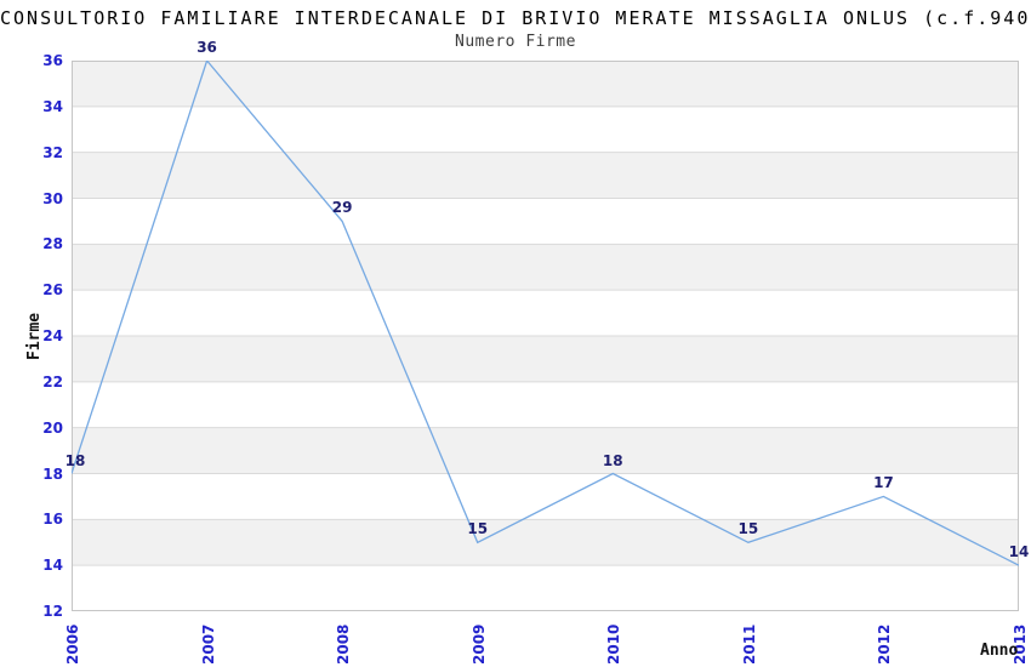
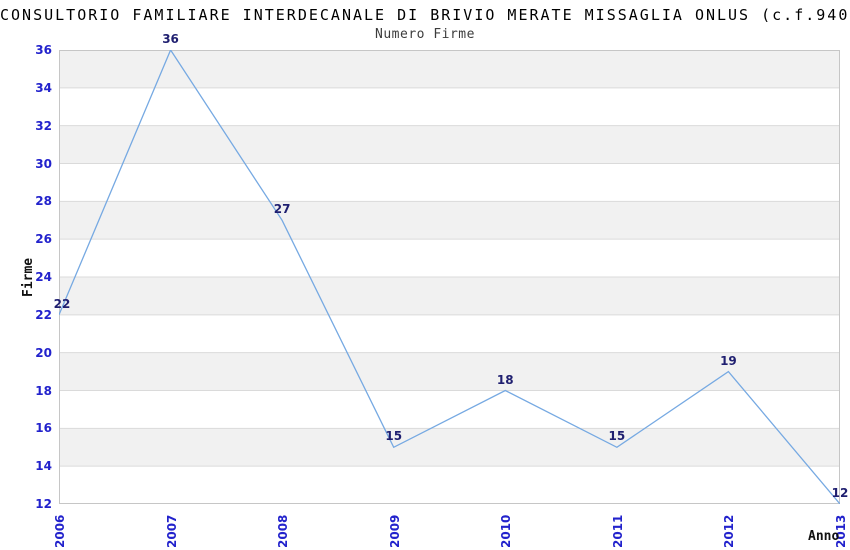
2006: 18 -> 22
2008: 29 -> 27
2012: 17 -> 19
2013: 14 -> 12
